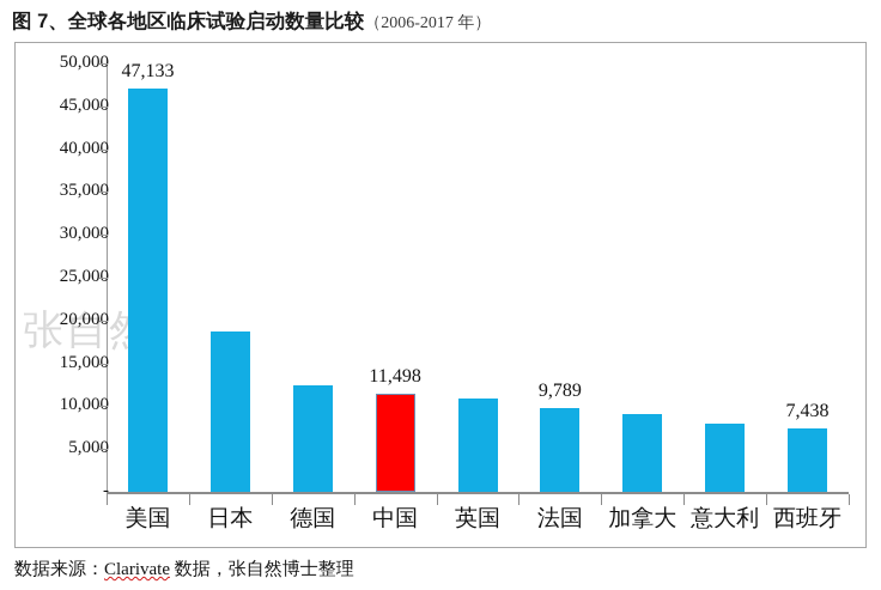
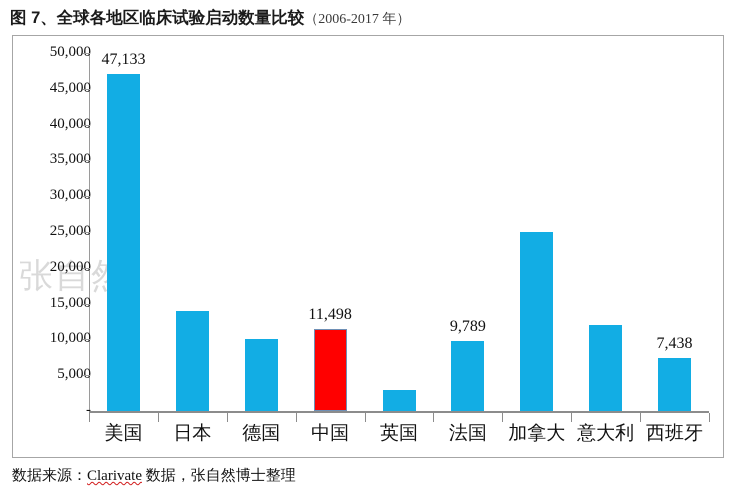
日本: 19000 -> 14000
德国: 12000 -> 10000
英国: 11000 -> 3000
加拿大: 9000 -> 25000
意大利: 8000 -> 12000
